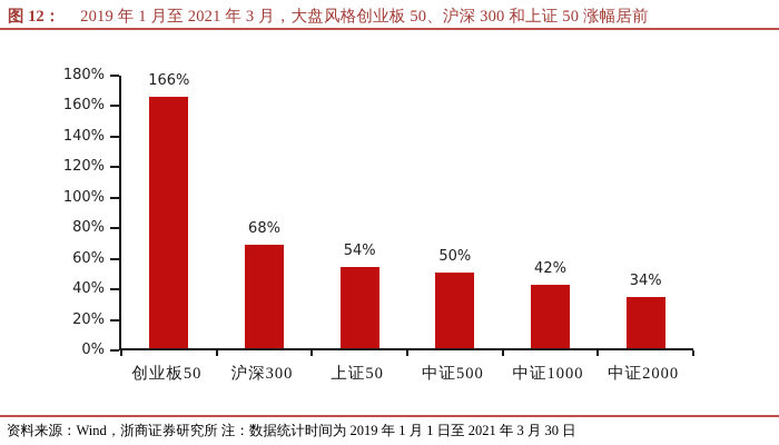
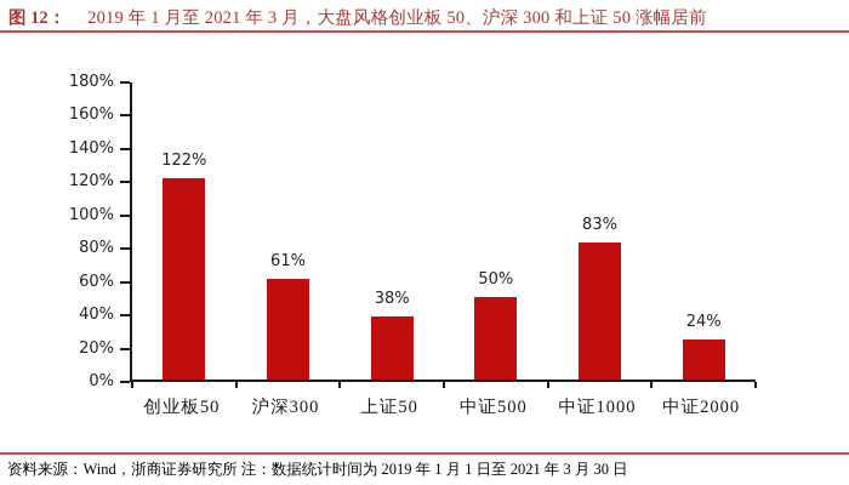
创业板50: 166% -> 122%
沪深300: 68% -> 61%
上证50: 54% -> 38%
中证1000: 42% -> 83%
中证2000: 34% -> 24%
